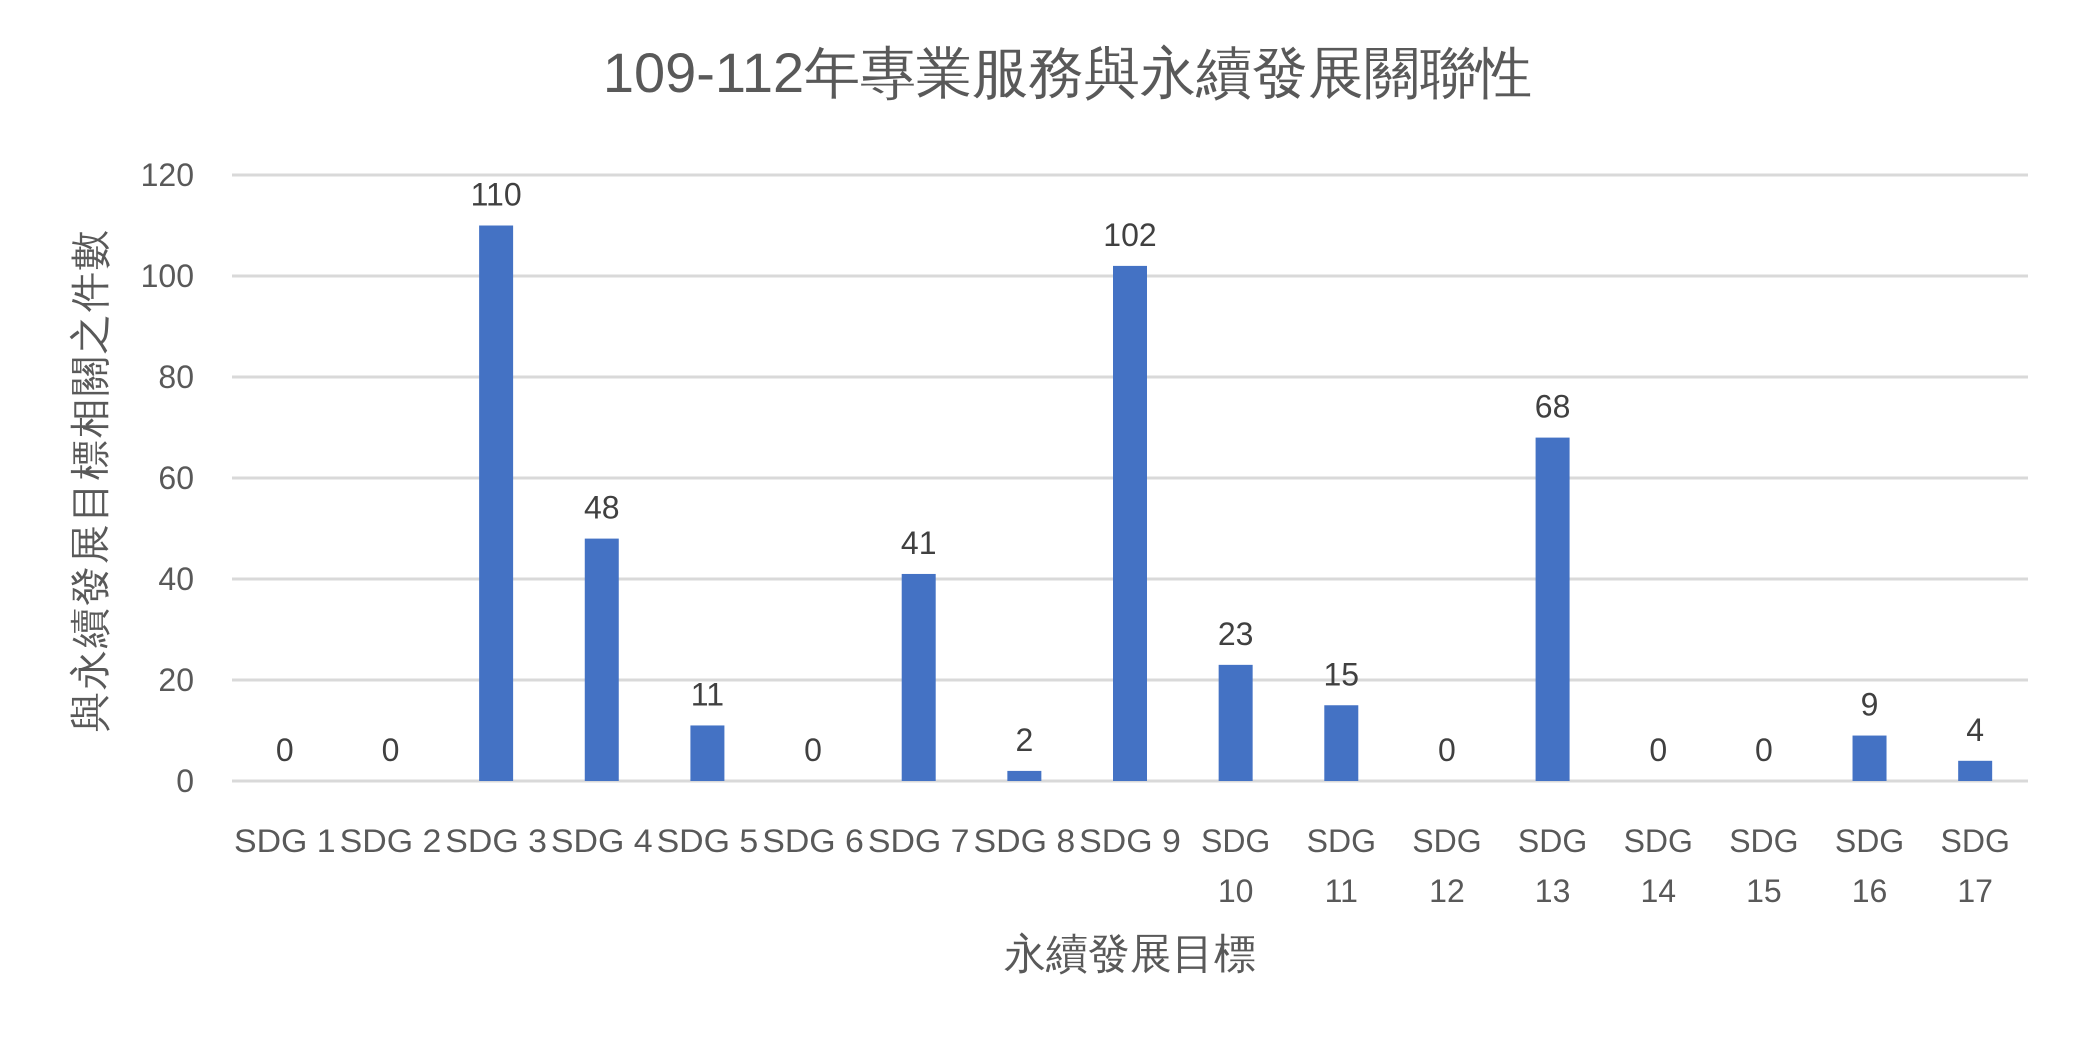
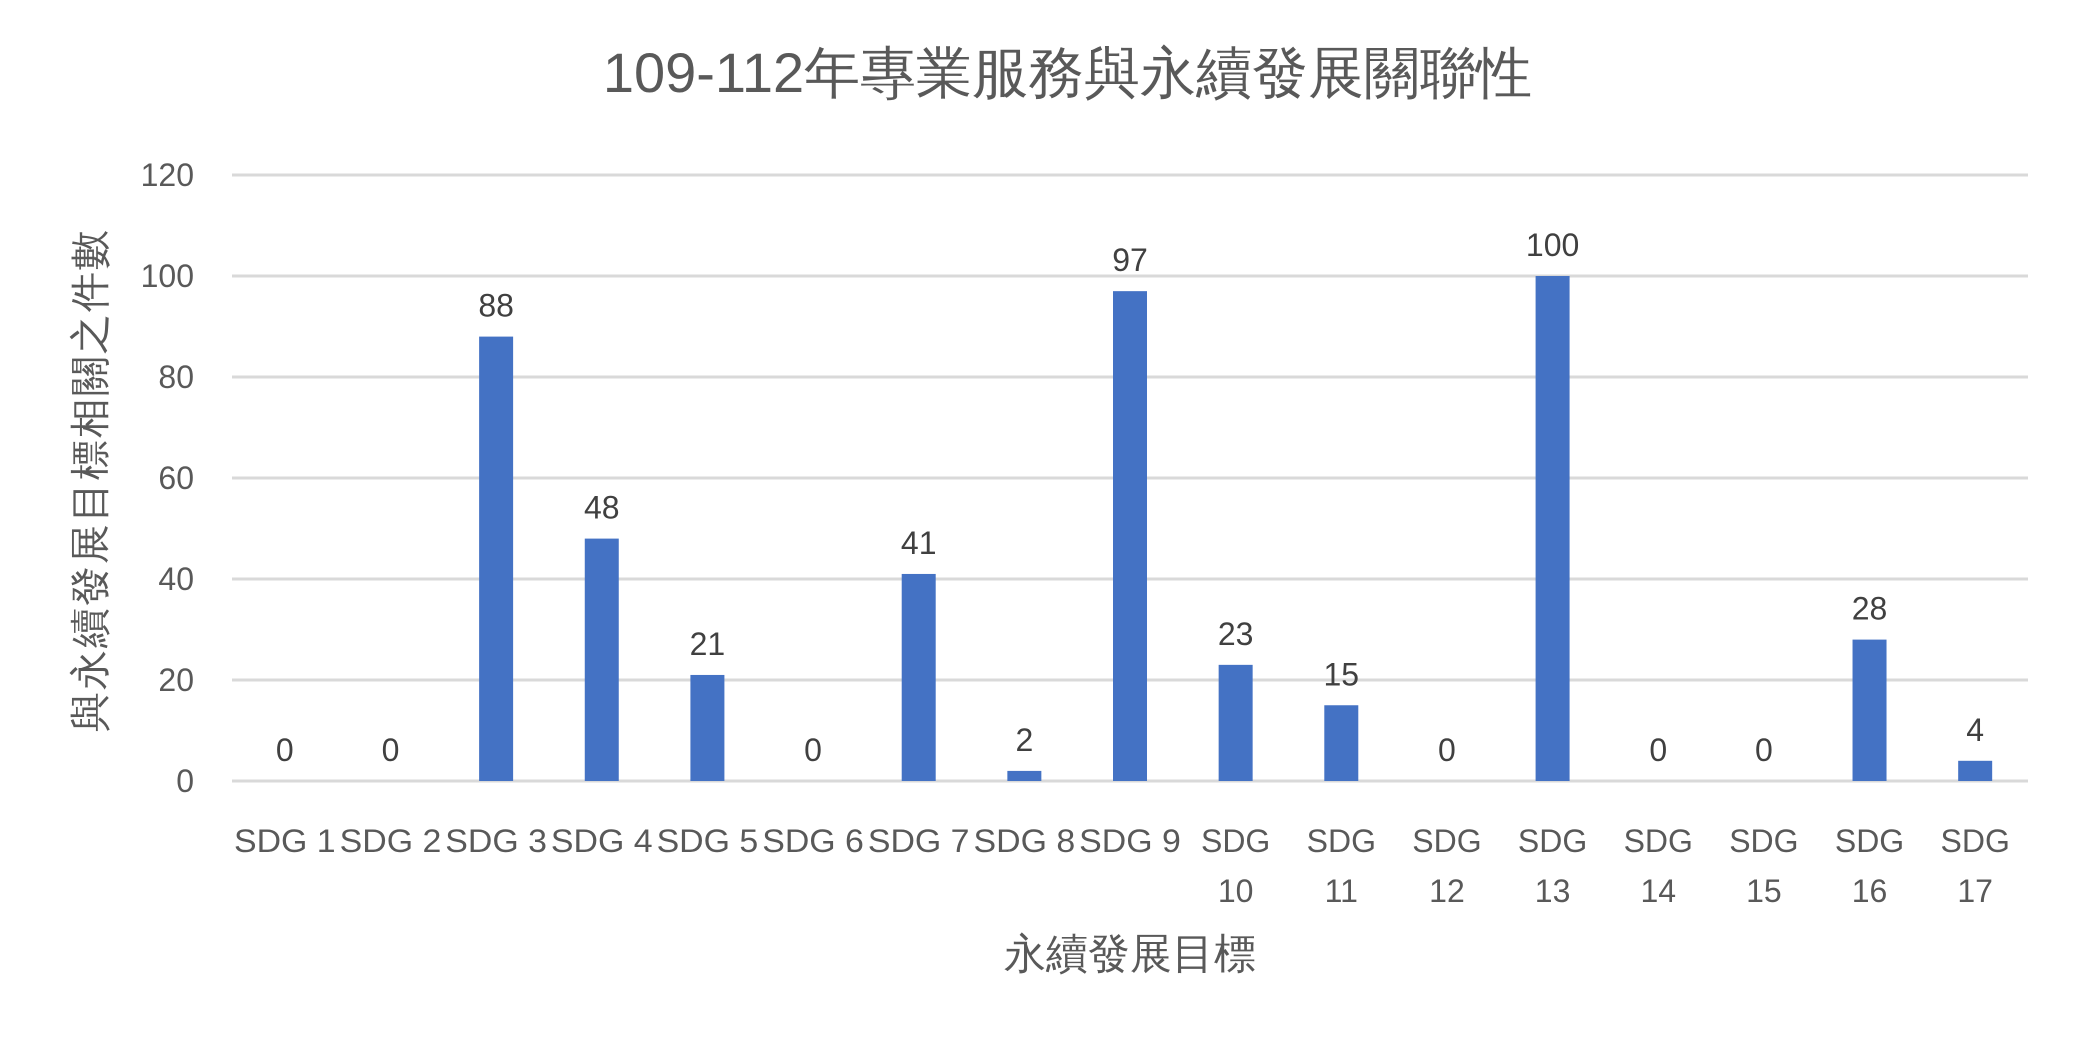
SDG 3: 110 -> 88
SDG 5: 11 -> 21
SDG 9: 102 -> 97
SDG 13: 68 -> 100
SDG 16: 9 -> 28
